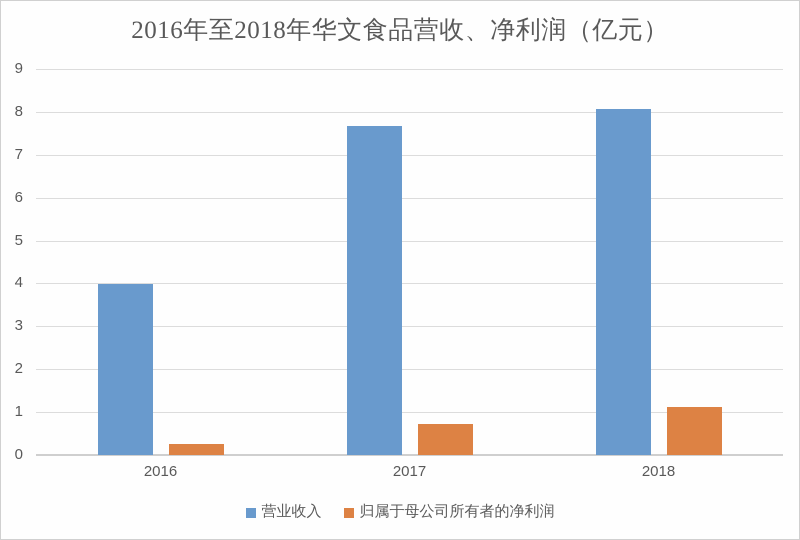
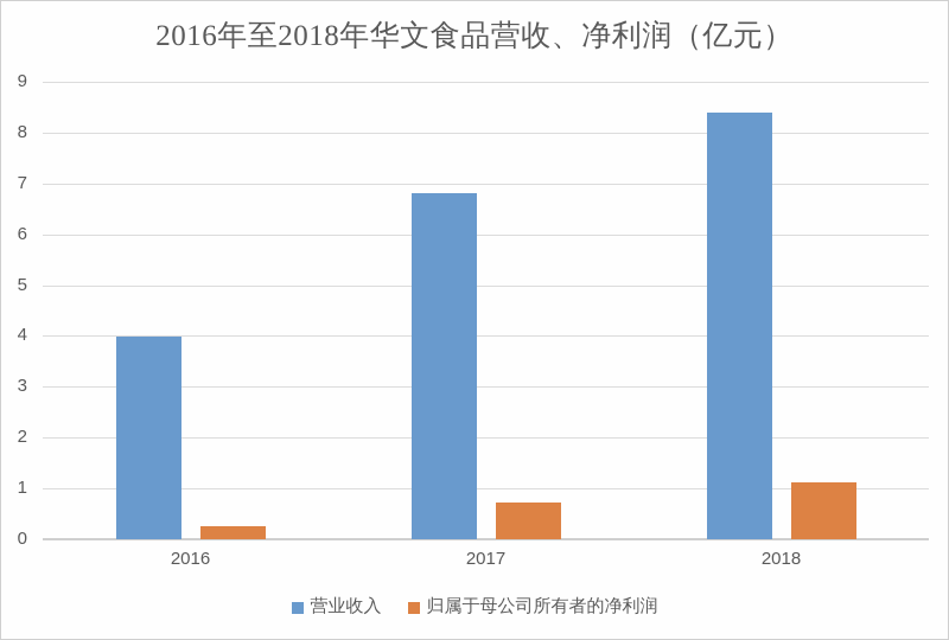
营业收入/2017: 7.7 -> 6.8
营业收入/2018: 8.1 -> 8.4
